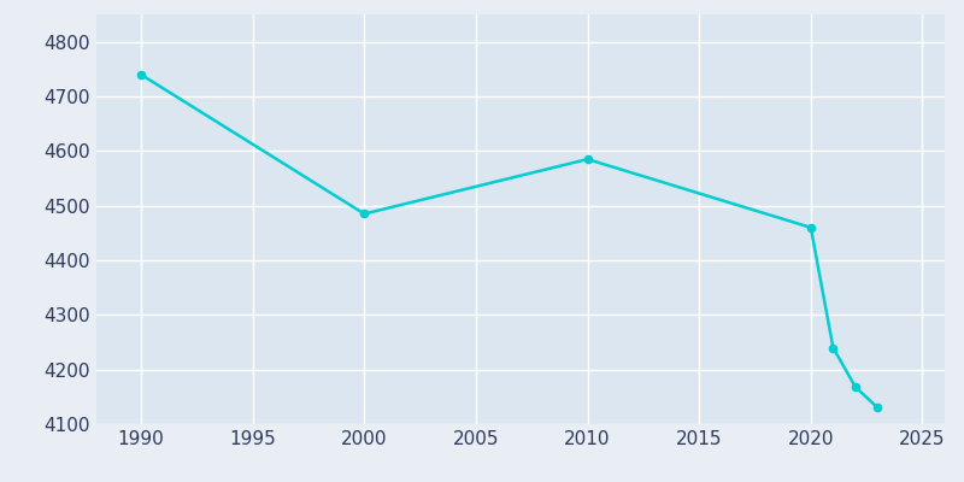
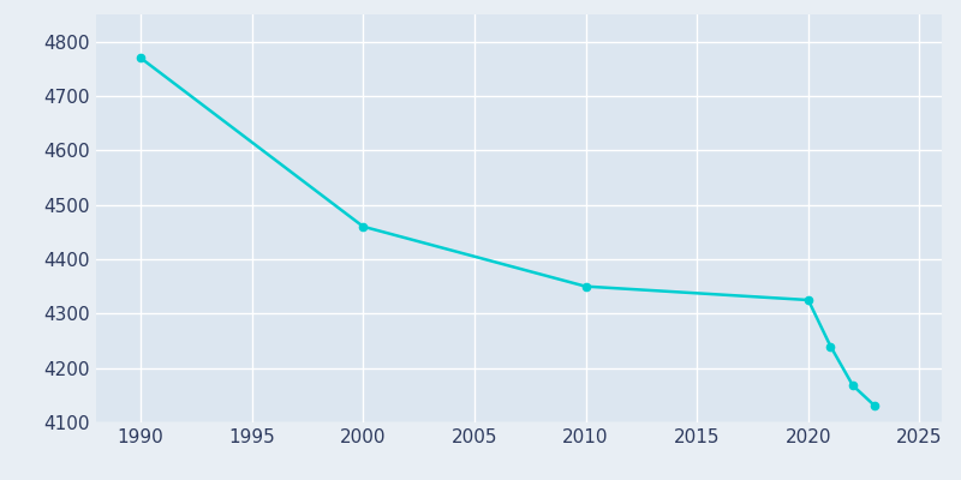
1990: 4740 -> 4770
2000: 4485 -> 4460
2010: 4585 -> 4350
2020: 4460 -> 4325
